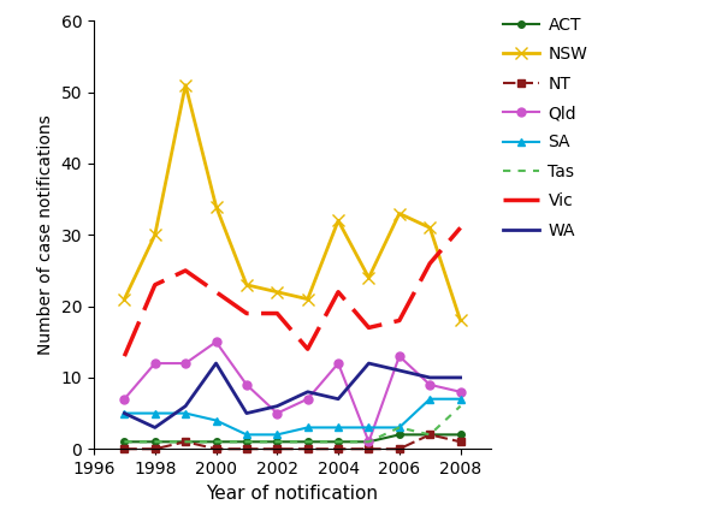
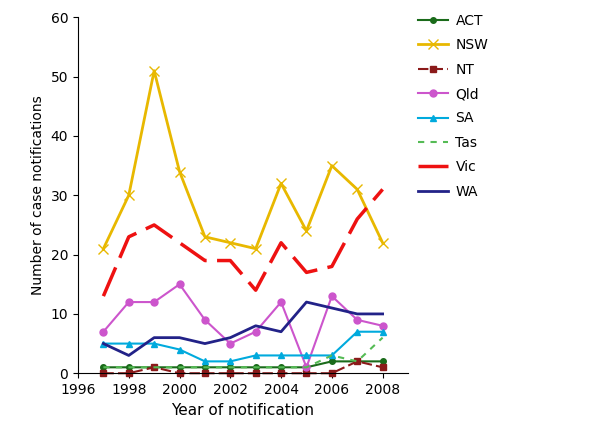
WA/2000: 12 -> 6
NSW/2006: 33 -> 35
NSW/2008: 18 -> 22
